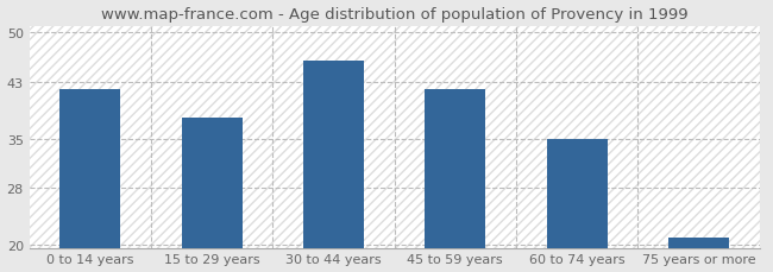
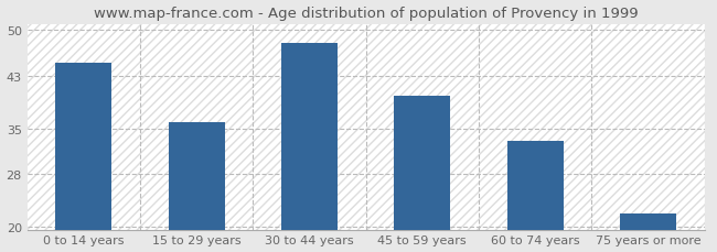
0 to 14 years: 42 -> 45
15 to 29 years: 38 -> 36
30 to 44 years: 46 -> 48
45 to 59 years: 42 -> 40
60 to 74 years: 35 -> 33
75 years or more: 21 -> 22
